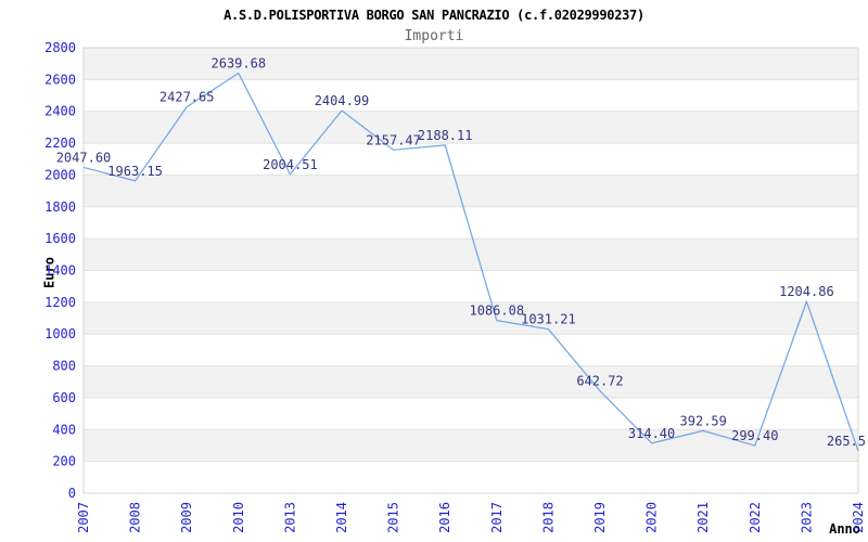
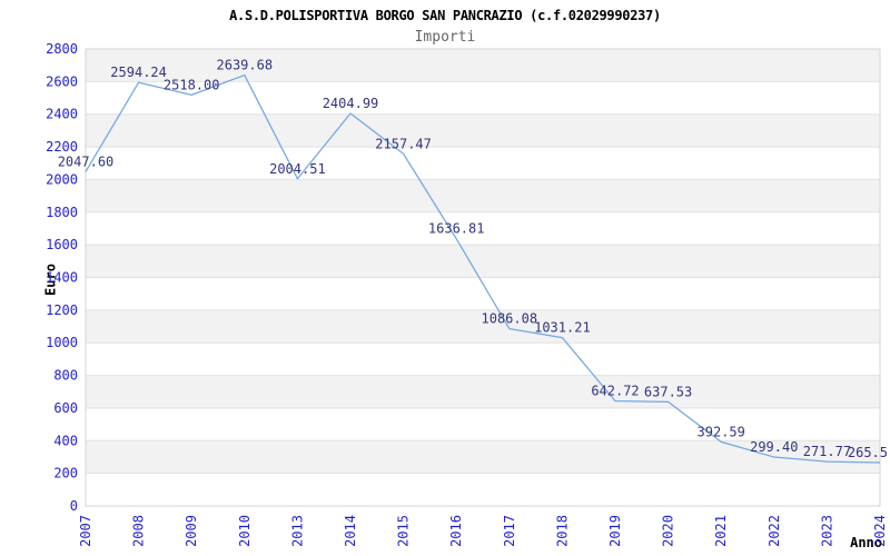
2008: 1963.15 -> 2594.24
2009: 2427.65 -> 2518.00
2016: 2188.11 -> 1636.81
2020: 314.40 -> 637.53
2023: 1204.86 -> 271.77
